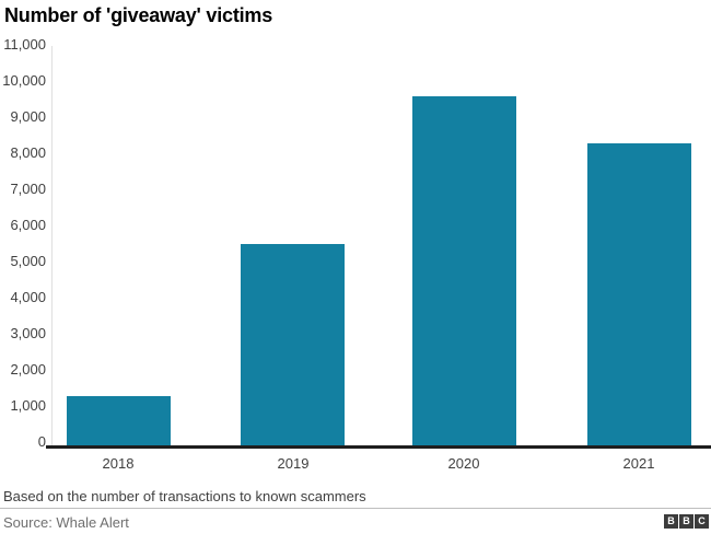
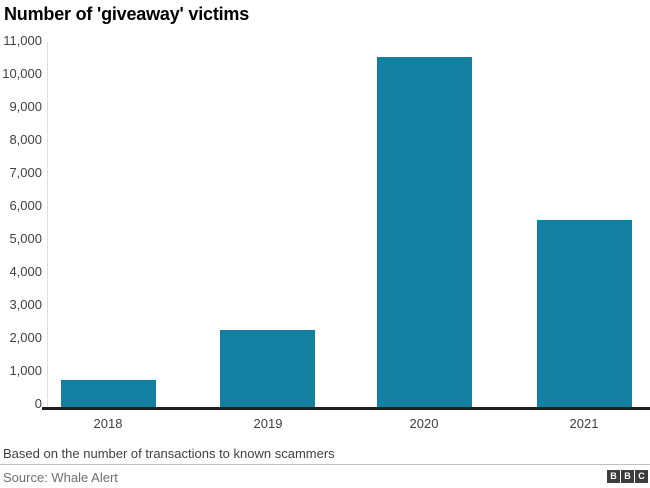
2018: 1400 -> 800
2019: 5600 -> 2400
2020: 9700 -> 10600
2021: 8400 -> 5700
